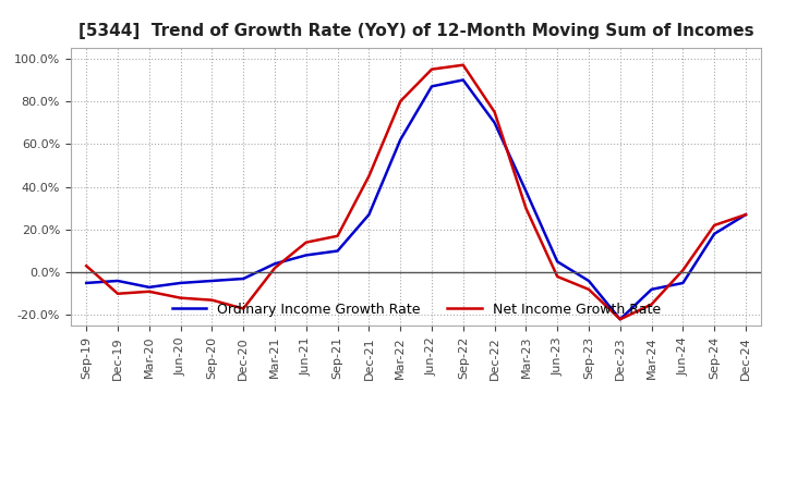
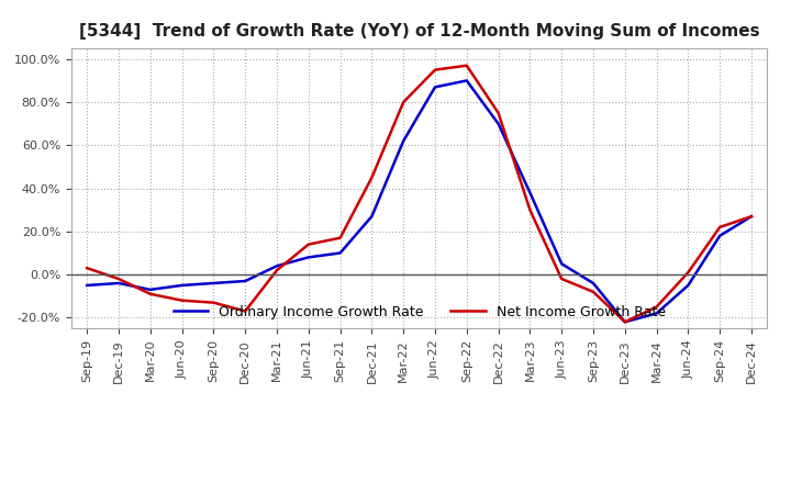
Net Income Growth Rate/Dec-19: -10% -> -2%
Ordinary Income Growth Rate/Mar-24: -8% -> -18%
